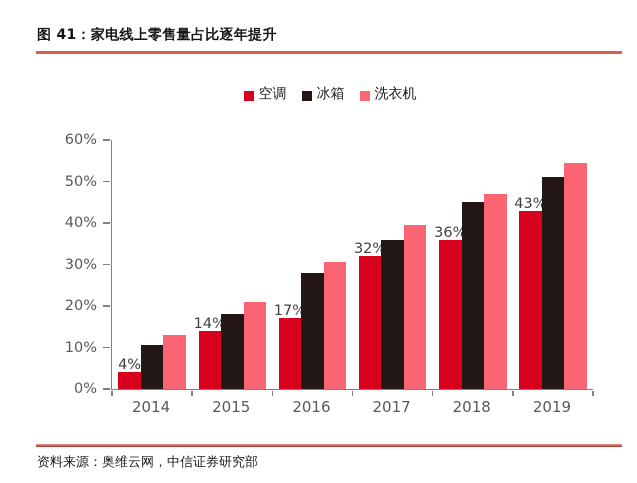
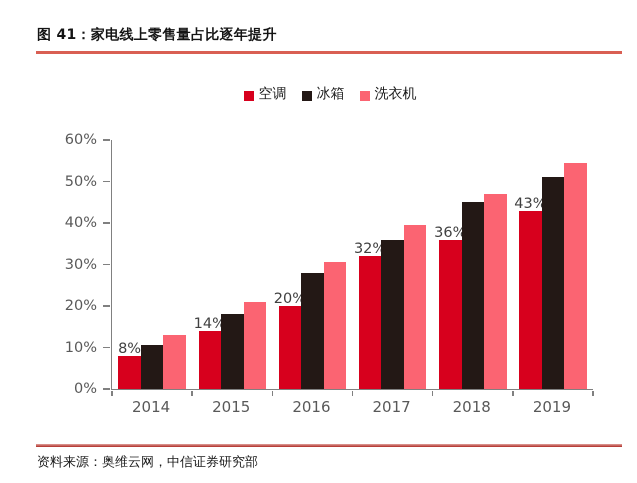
空调/2014: 4% -> 8%
空调/2016: 17% -> 20%
